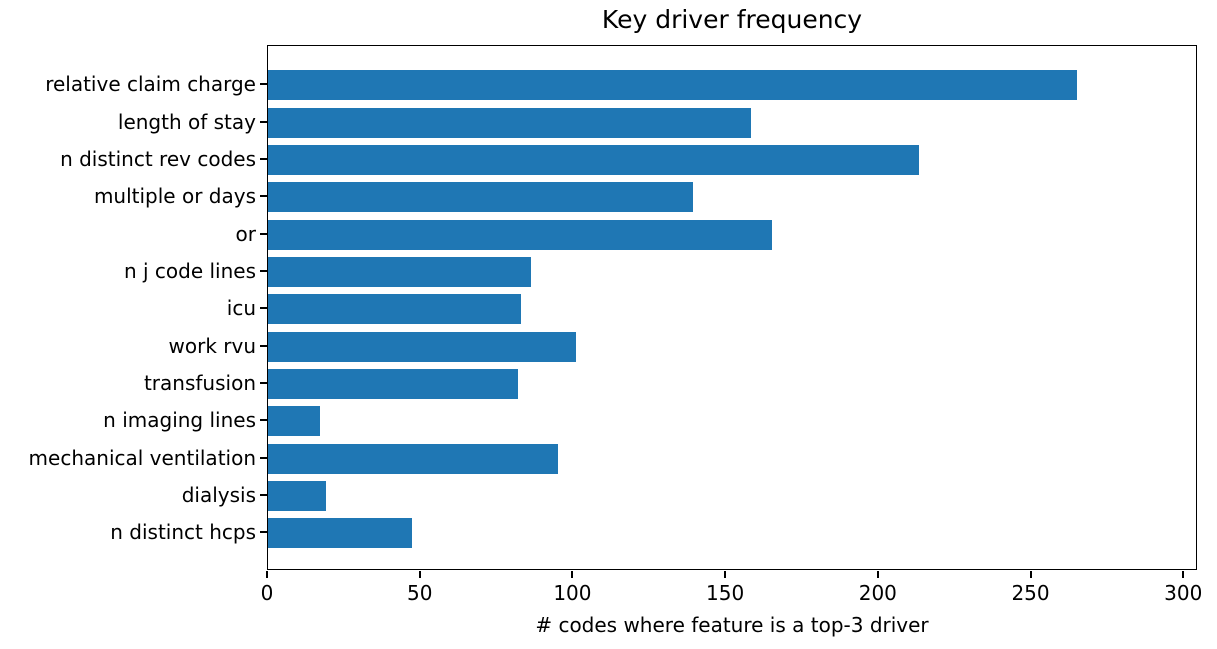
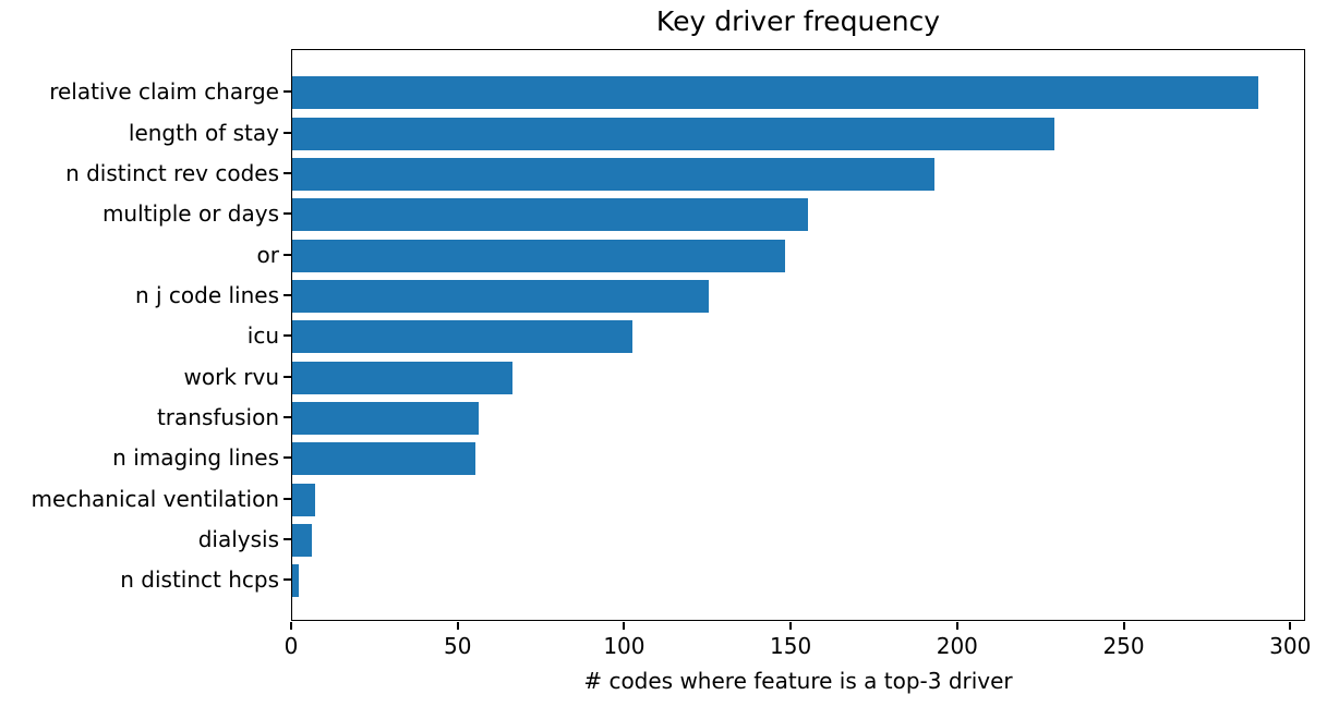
relative claim charge: 265 -> 290
length of stay: 158 -> 229
n distinct rev codes: 213 -> 193
multiple or days: 139 -> 155
or: 165 -> 148
n j code lines: 86 -> 125
icu: 83 -> 102
work rvu: 101 -> 66
transfusion: 82 -> 56
n imaging lines: 17 -> 55
mechanical ventilation: 95 -> 7
dialysis: 19 -> 6
n distinct hcps: 47 -> 2
